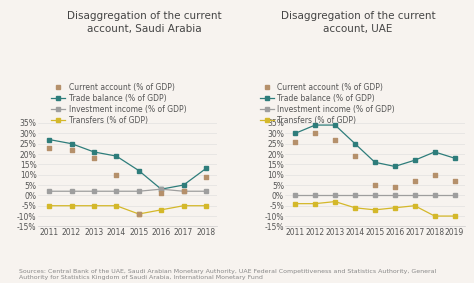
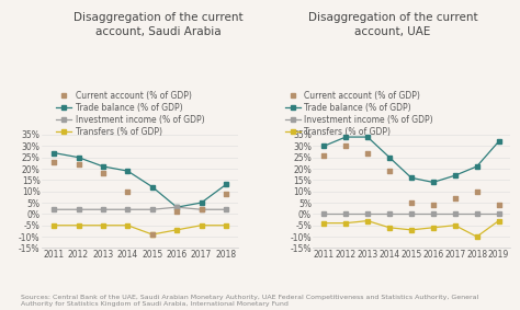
Current account (% of GDP)/2019: 7% -> 4%
Trade balance (% of GDP)/2019: 18% -> 32%
Transfers (% of GDP)/2019: -10% -> -3%
